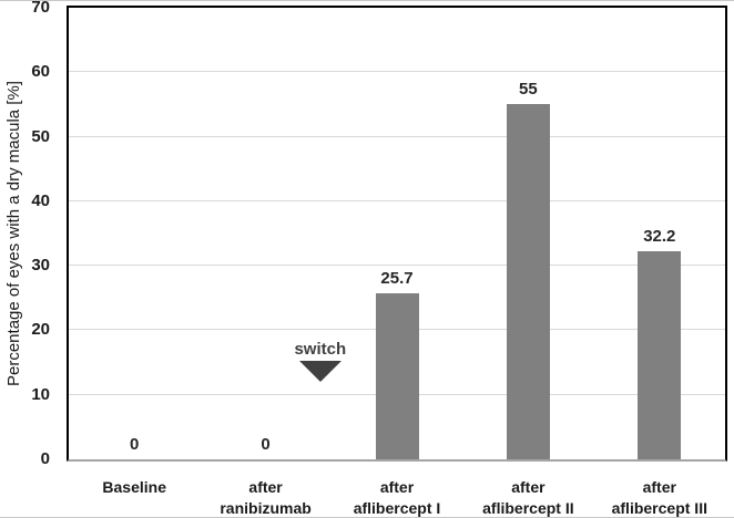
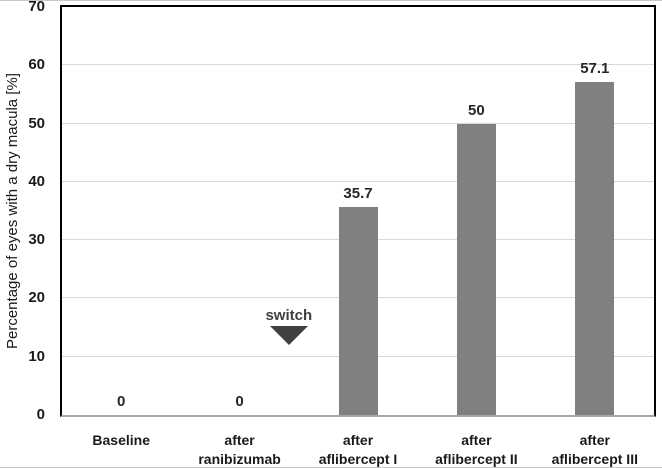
after aflibercept I: 25.7 -> 35.7
after aflibercept II: 55 -> 50
after aflibercept III: 32.2 -> 57.1
